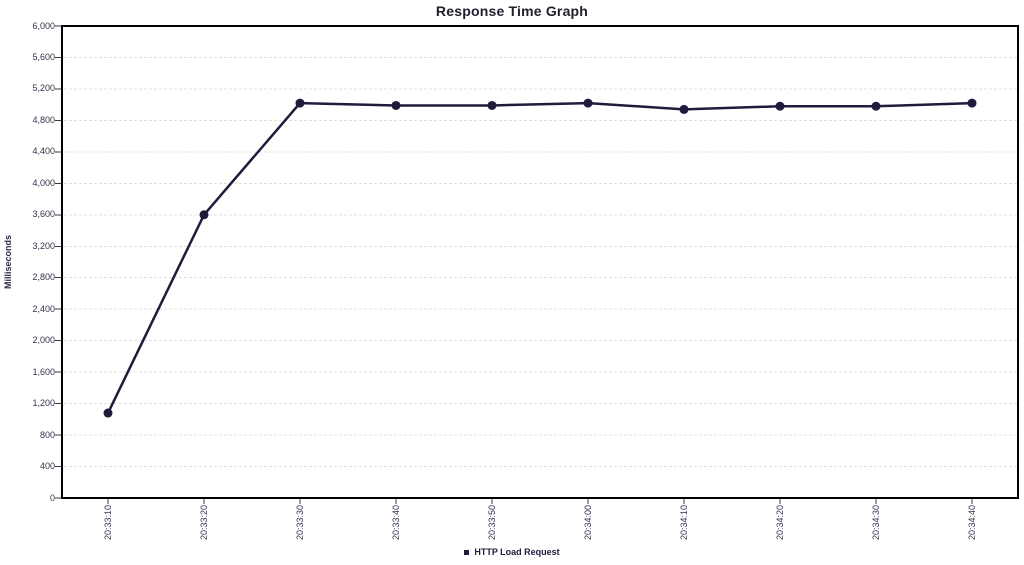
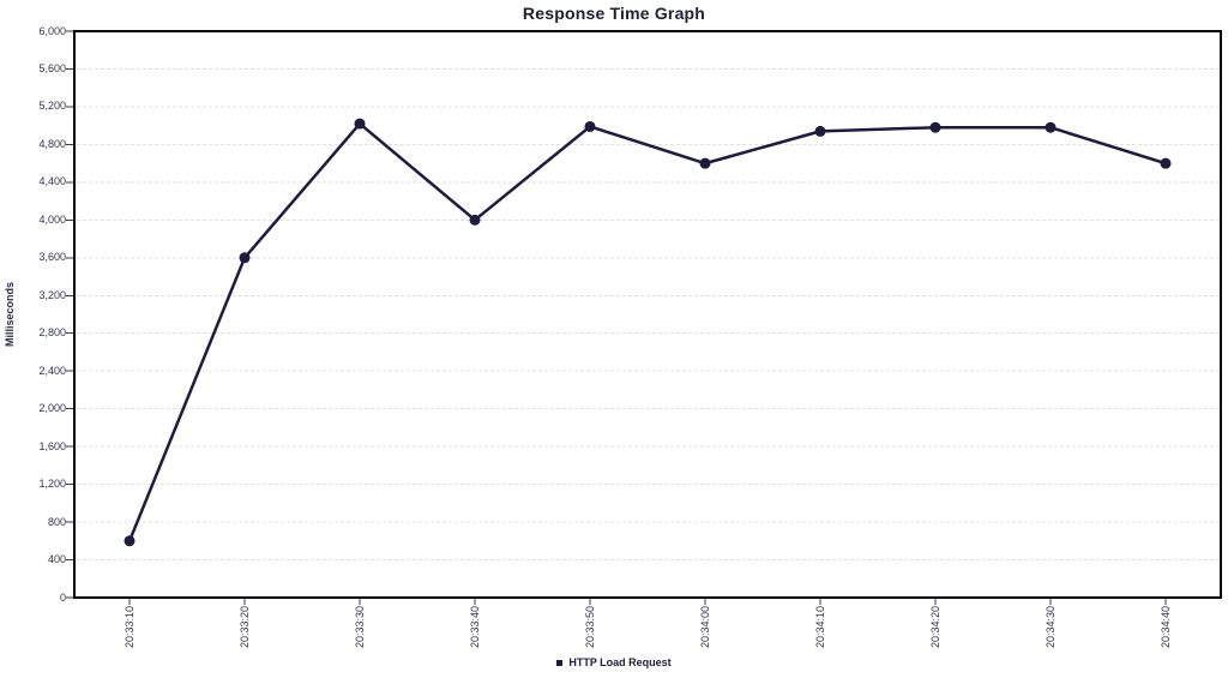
20:33:10: 1100 -> 600
20:33:40: 5000 -> 4000
20:34:00: 5000 -> 4600
20:34:40: 5000 -> 4600
